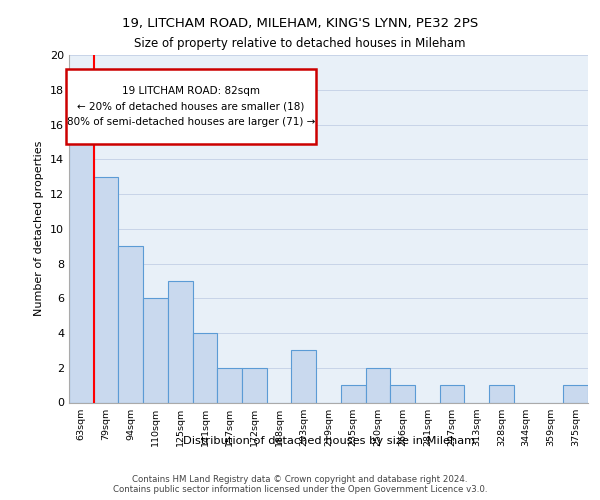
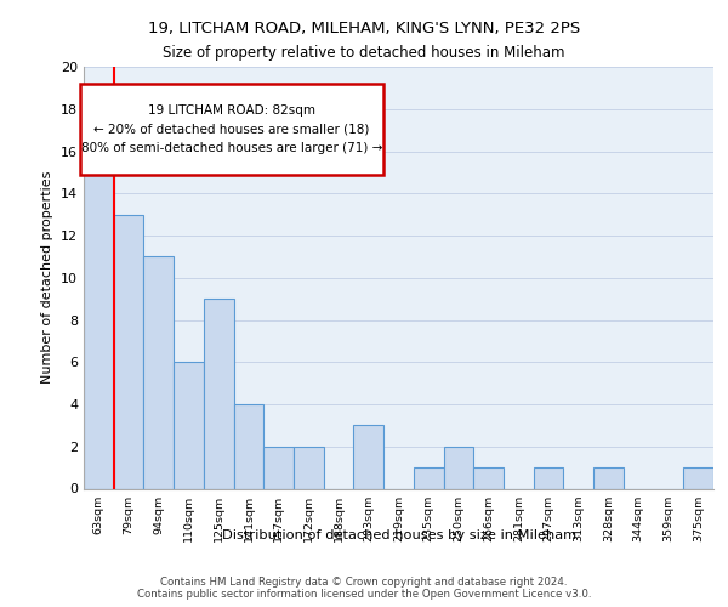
94sqm: 9 -> 11
125sqm: 7 -> 9
